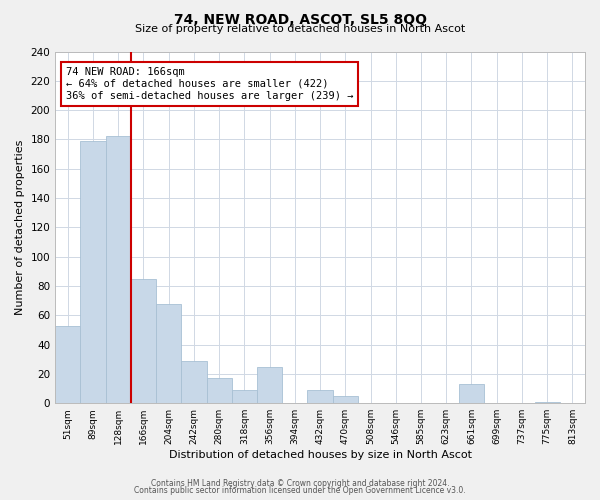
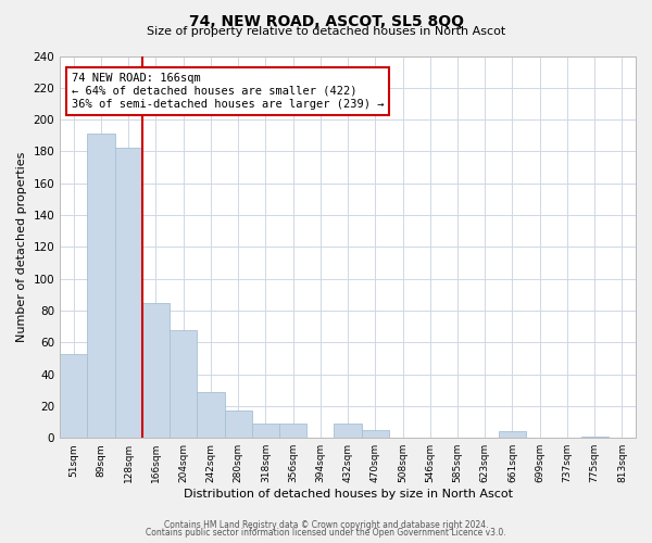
89sqm: 179 -> 191
356sqm: 25 -> 9
661sqm: 13 -> 4
